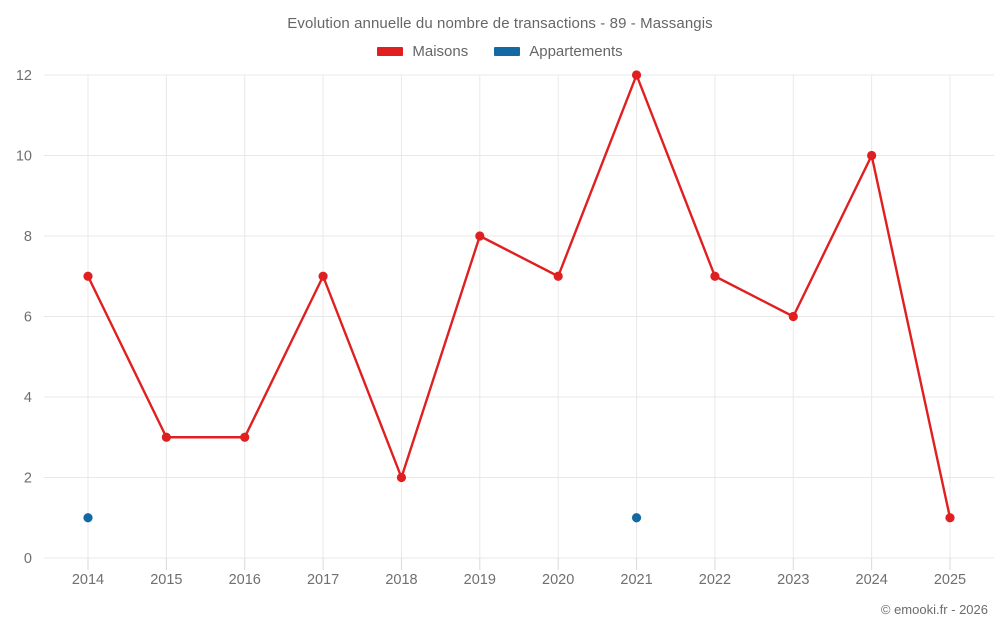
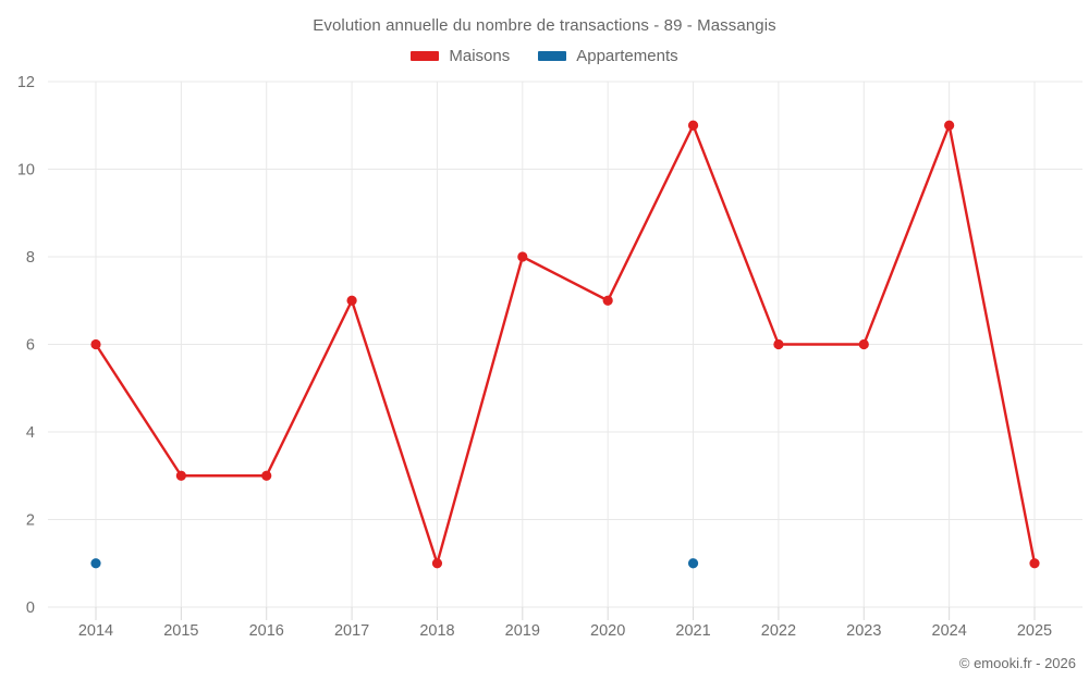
Maisons/2014: 7 -> 6
Maisons/2018: 2 -> 1
Maisons/2021: 12 -> 11
Maisons/2022: 7 -> 6
Maisons/2024: 10 -> 11
